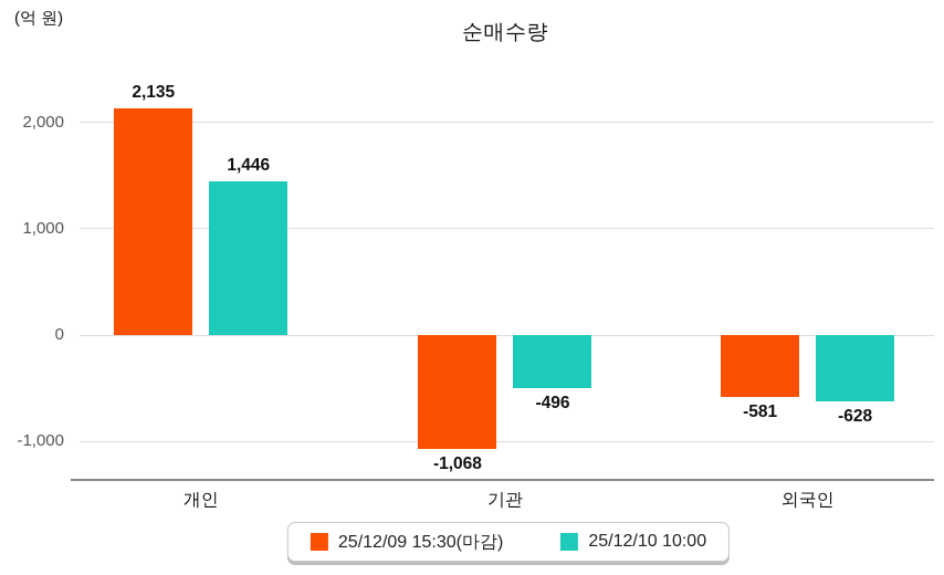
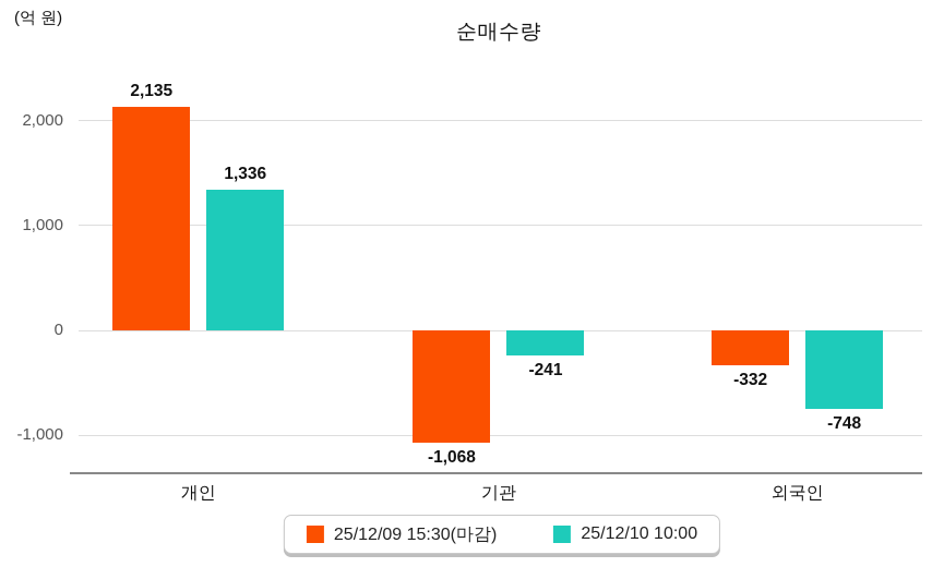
25/12/10 10:00/개인: 1,446 -> 1,336
25/12/10 10:00/기관: -496 -> -241
25/12/09 15:30(마감)/외국인: -581 -> -332
25/12/10 10:00/외국인: -628 -> -748
